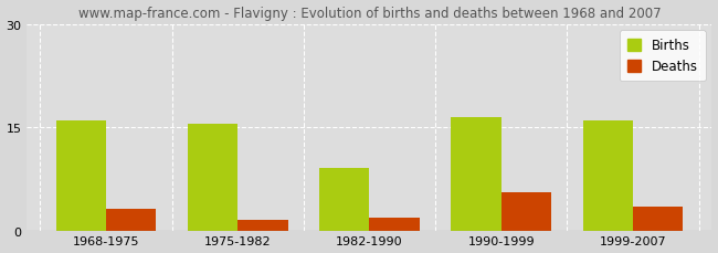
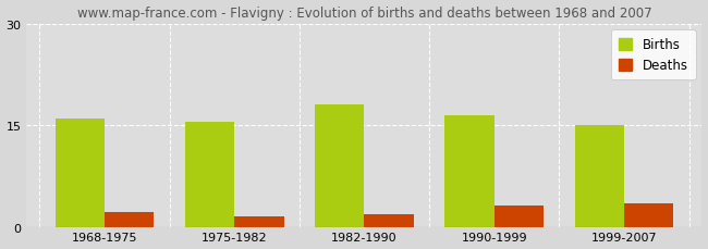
Deaths/1968-1975: 3.2 -> 2.2
Births/1982-1990: 9.0 -> 18.0
Deaths/1990-1999: 5.6 -> 3.2
Births/1999-2007: 16.0 -> 15.0
